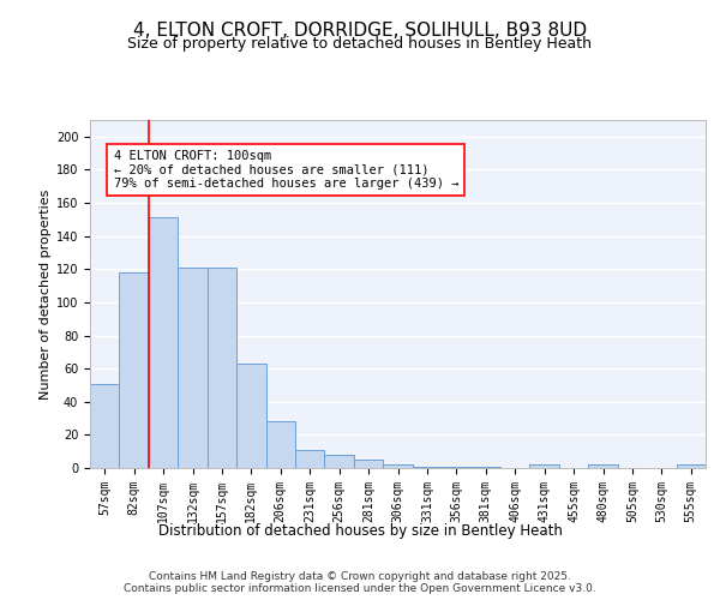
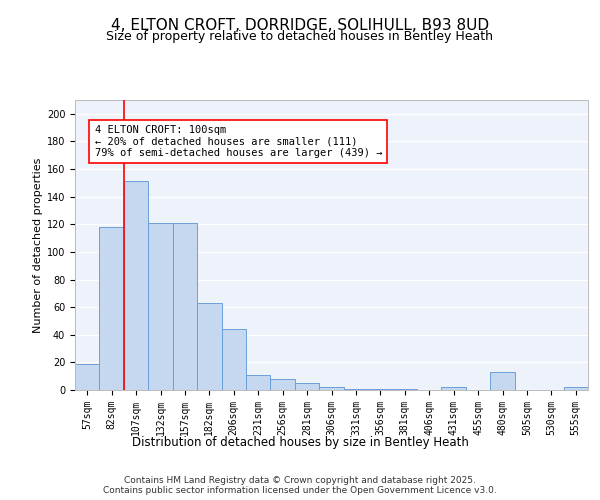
57sqm: 51 -> 19
206sqm: 28 -> 44
480sqm: 2 -> 13
